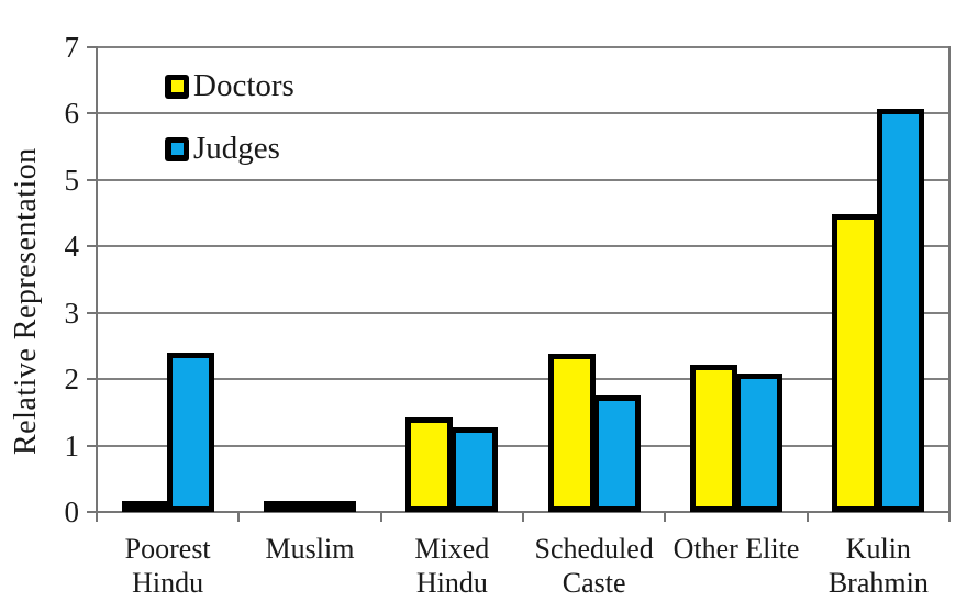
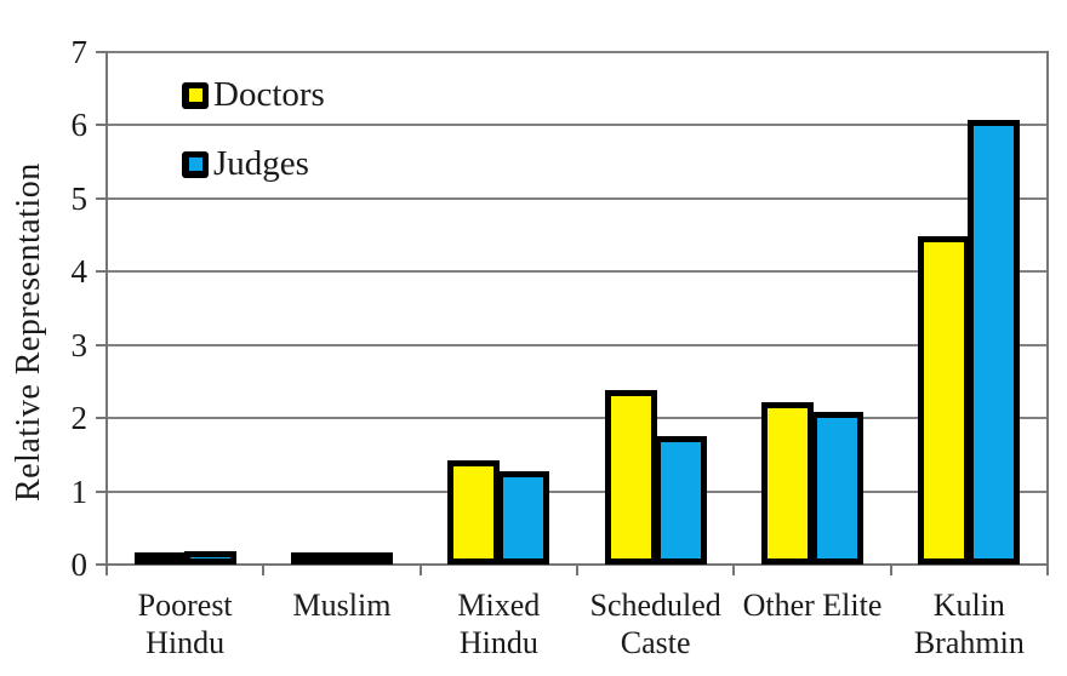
Judges/Poorest Hindu: 2.4 -> 0.2
